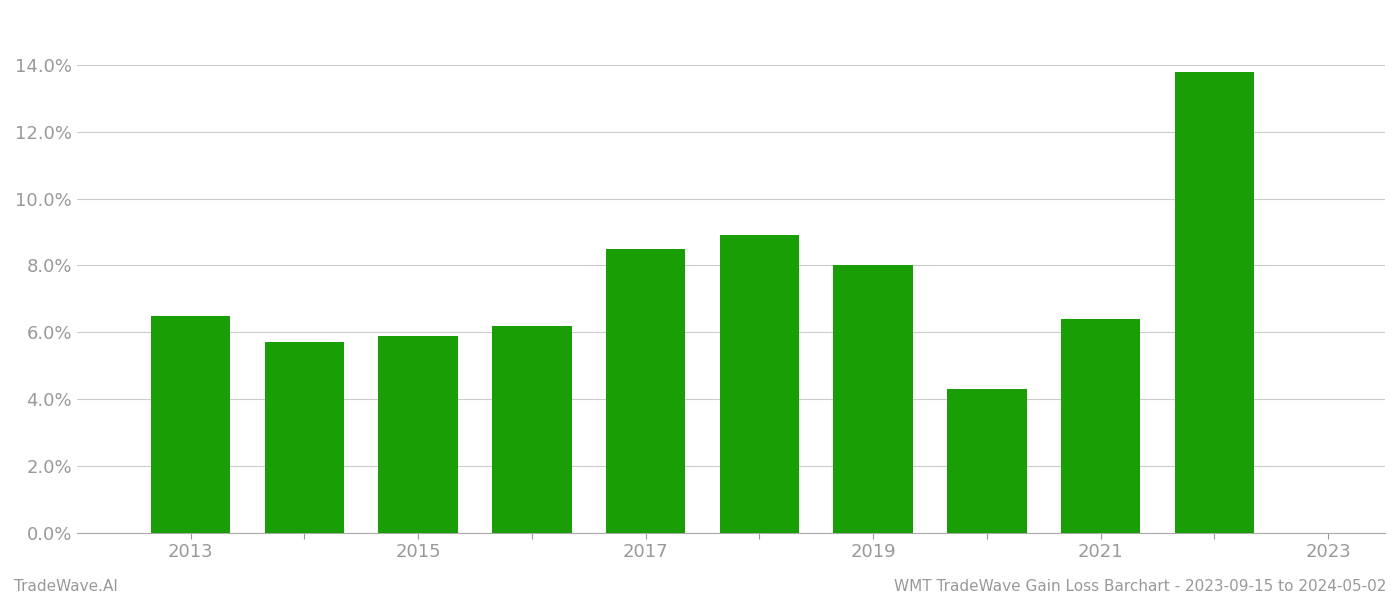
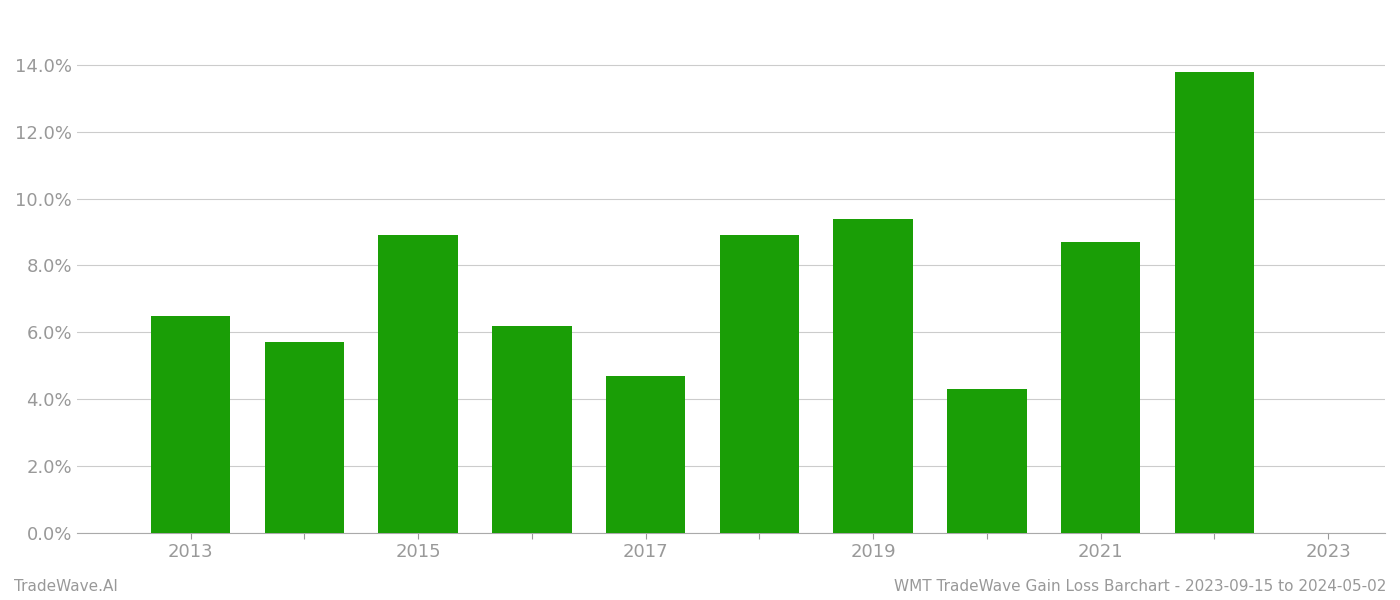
2015: 5.9% -> 8.9%
2017: 8.5% -> 4.7%
2019: 8.0% -> 9.4%
2021: 6.4% -> 8.7%
